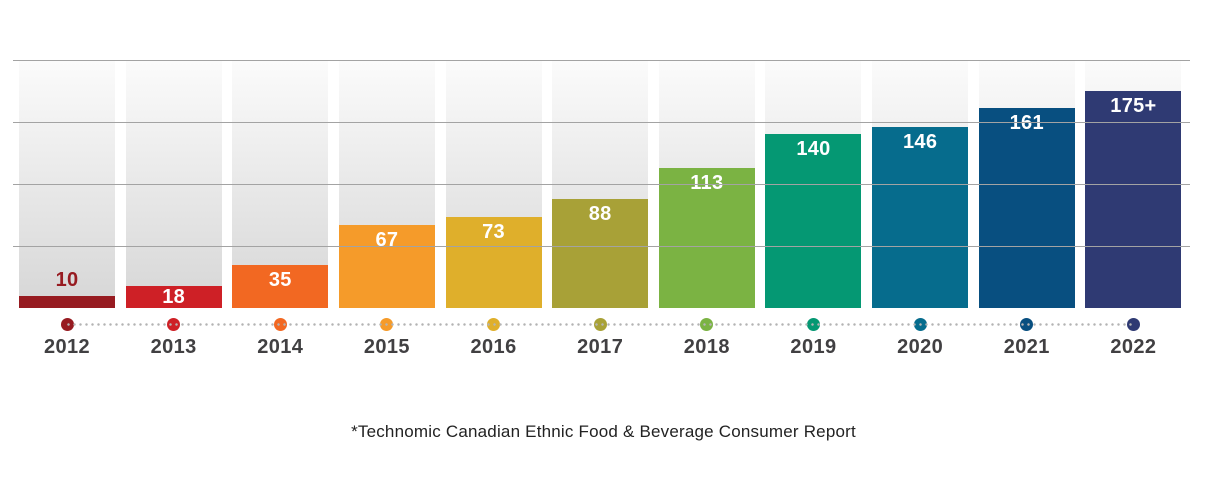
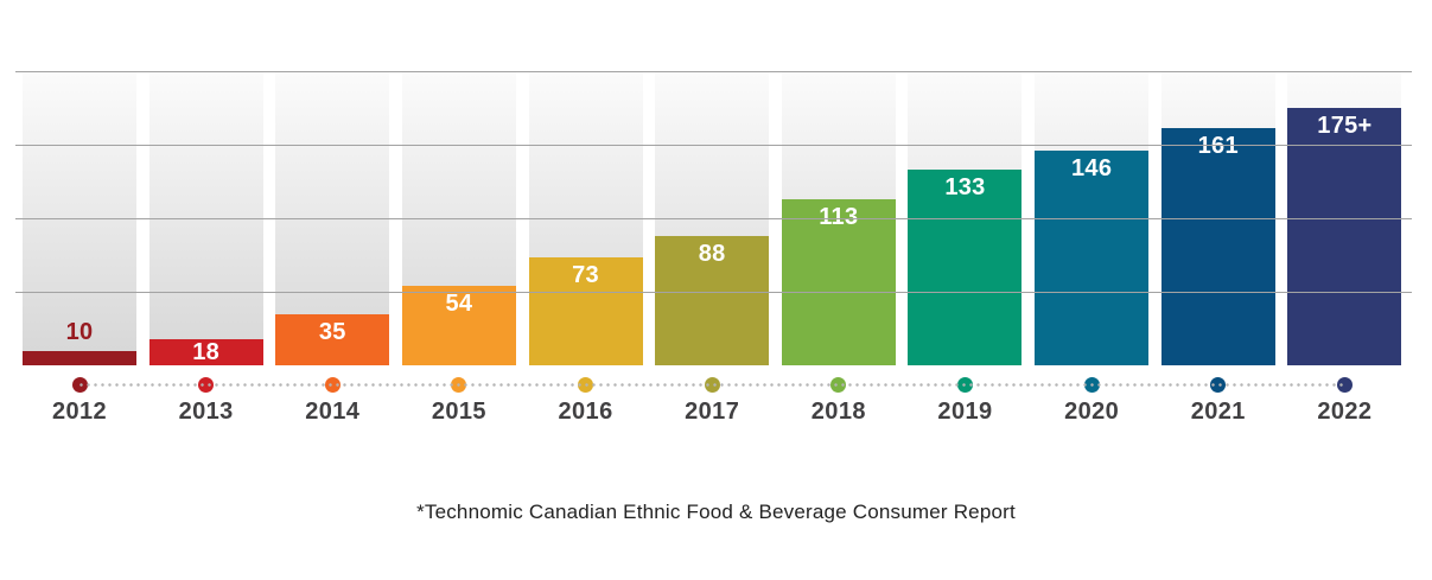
2015: 67 -> 54
2019: 140 -> 133
